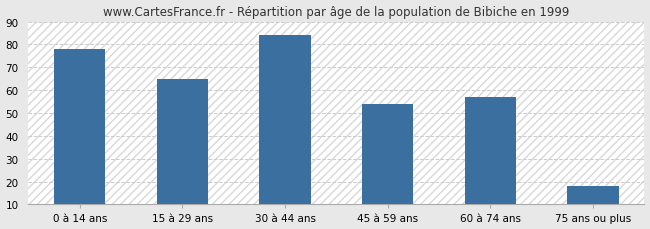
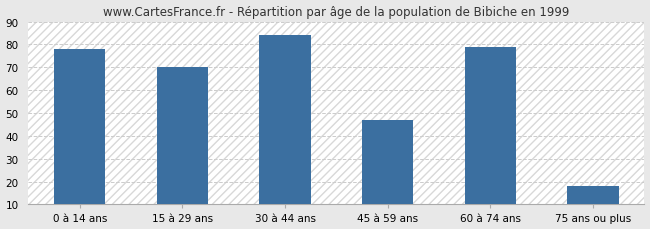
15 à 29 ans: 65 -> 70
45 à 59 ans: 54 -> 47
60 à 74 ans: 57 -> 79
